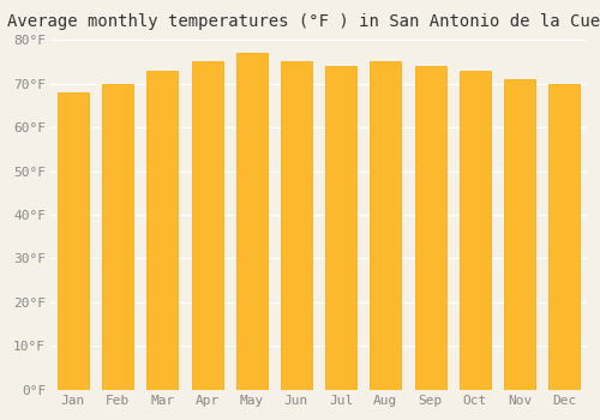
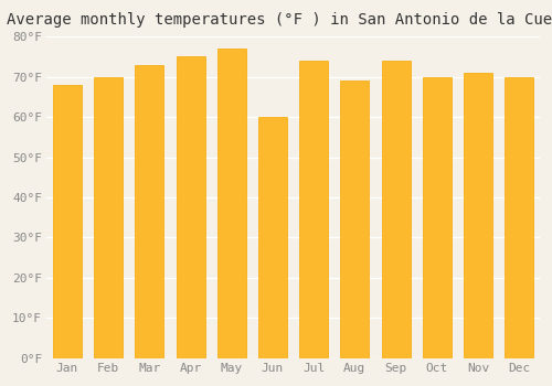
Jun: 75°F -> 60°F
Aug: 75°F -> 69°F
Oct: 73°F -> 70°F
